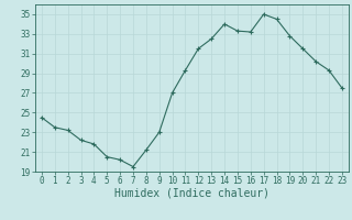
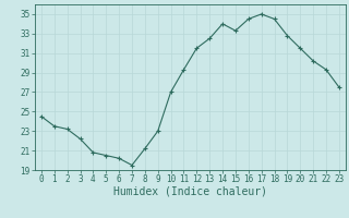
4: 21.8 -> 20.8
16: 33.2 -> 34.5
